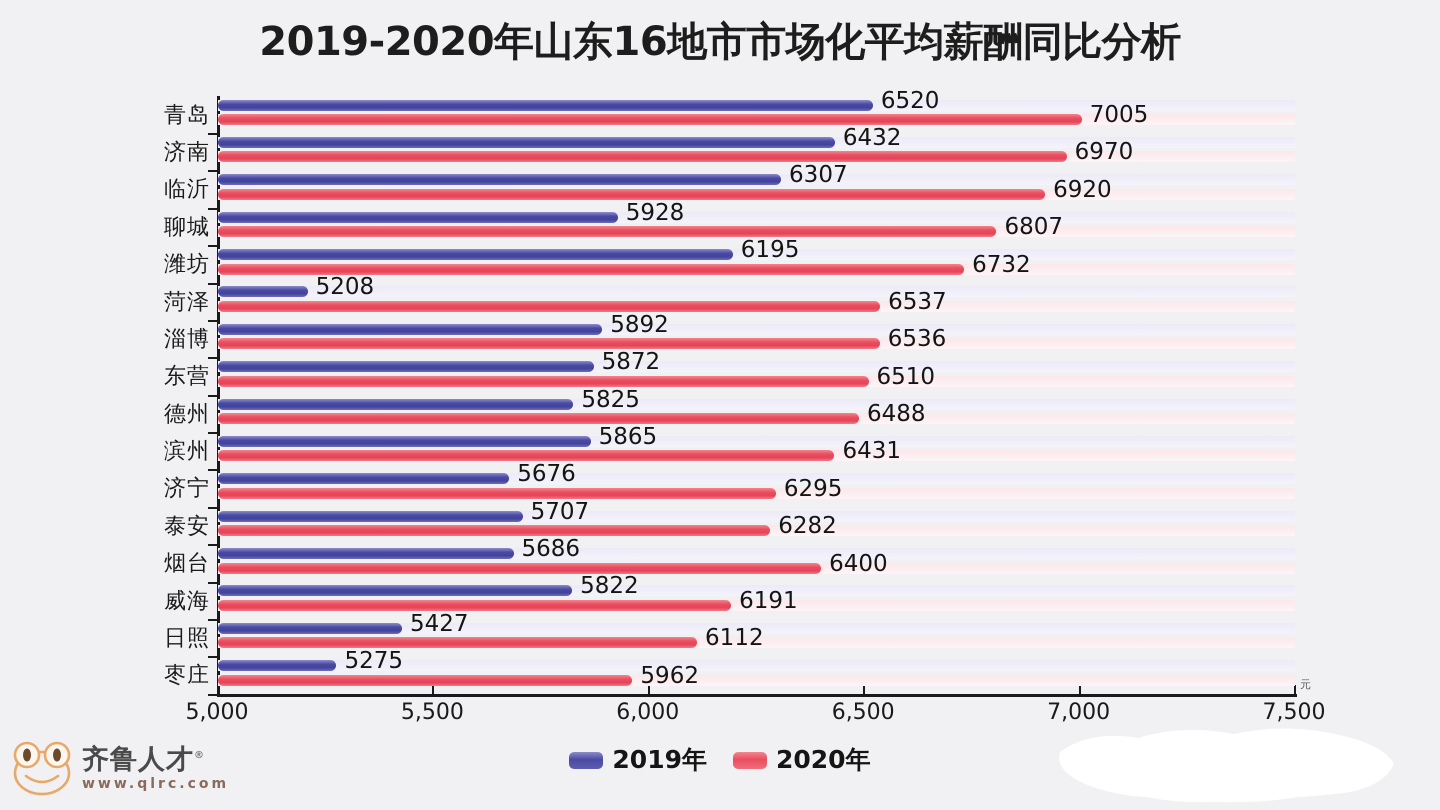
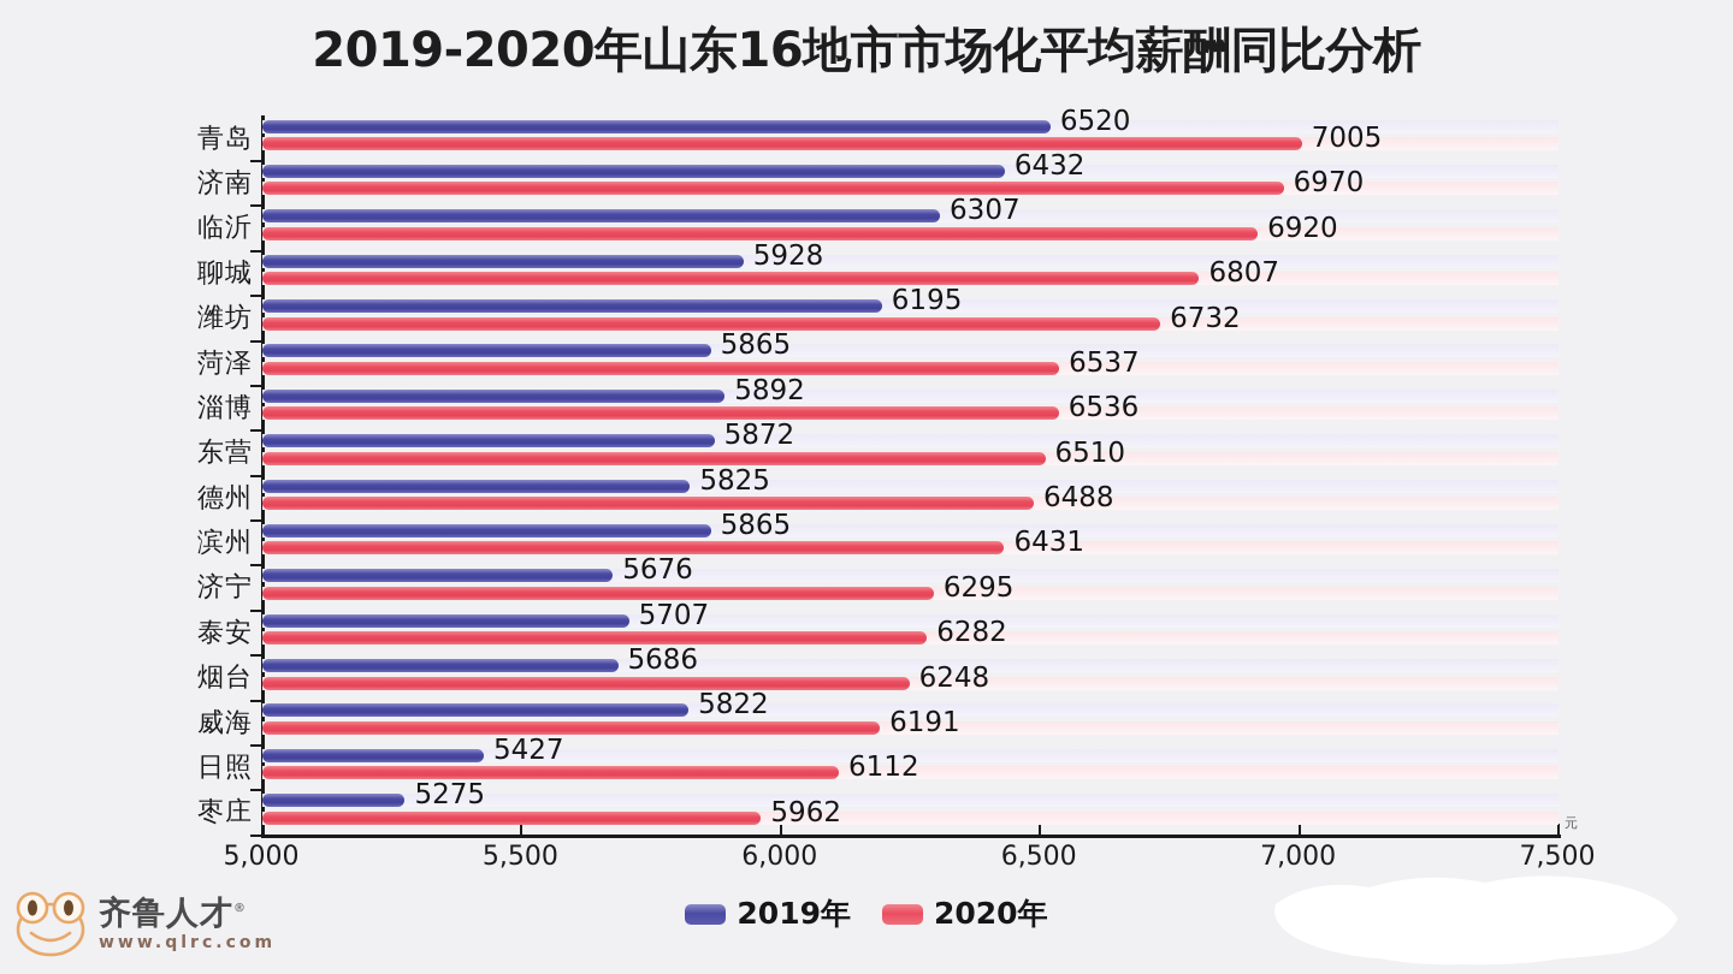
2019年/菏泽: 5208 -> 5865
2020年/烟台: 6400 -> 6248
